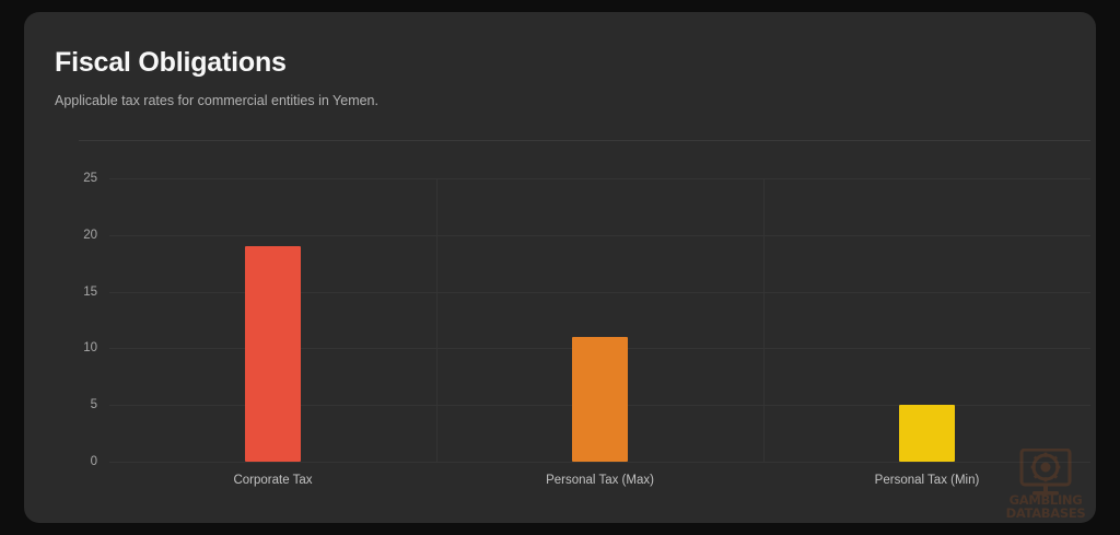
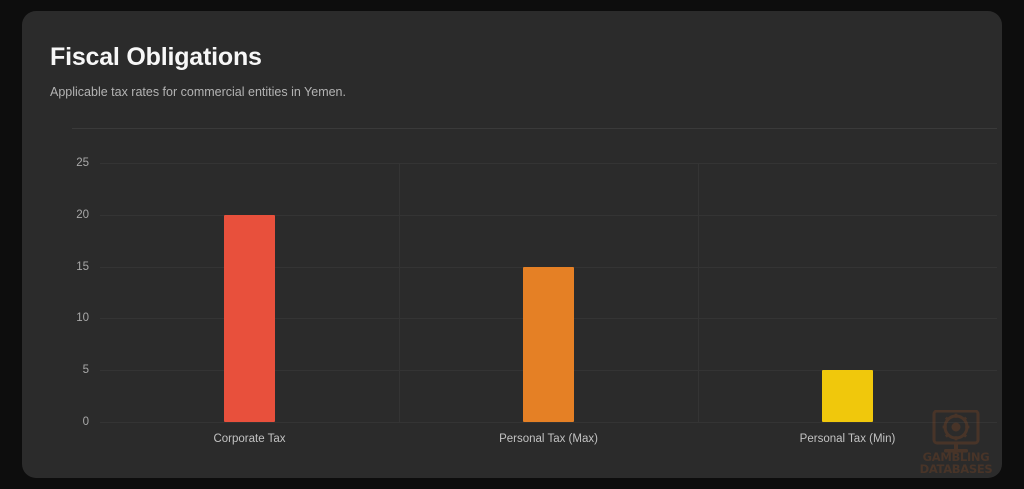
Corporate Tax: 19 -> 20
Personal Tax (Max): 11 -> 15
